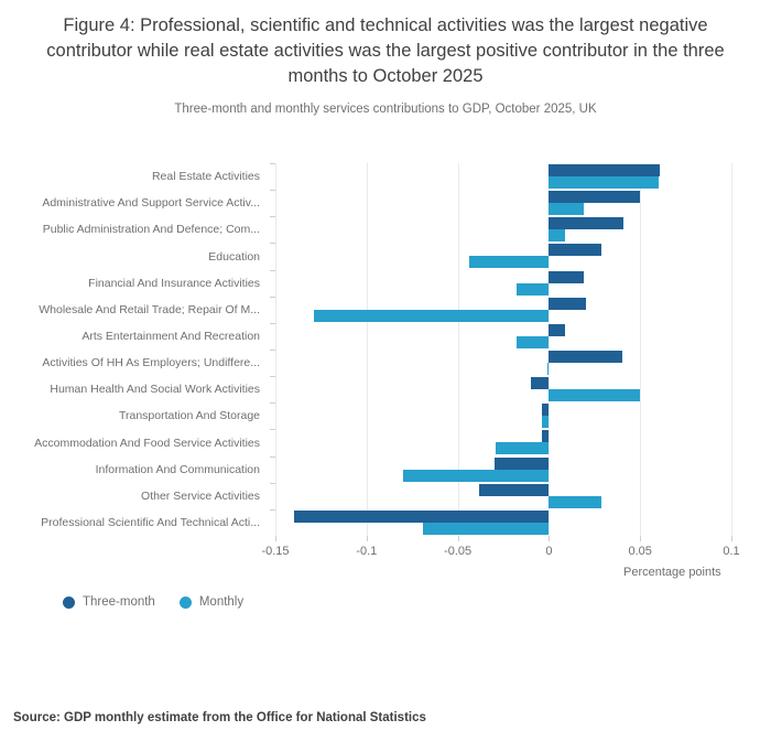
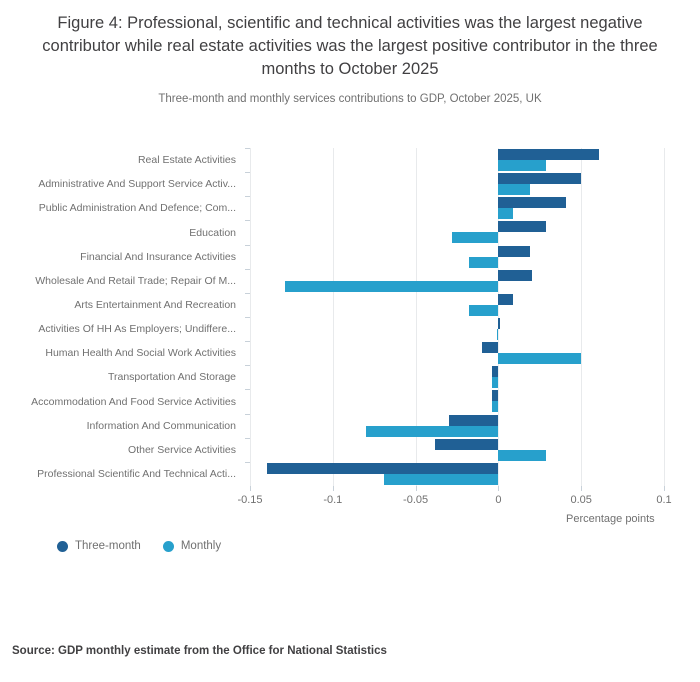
Monthly/Real Estate Activities: 0.060 -> 0.029
Monthly/Education: -0.044 -> -0.028
Three-month/Activities Of HH As Employers; Undiffere...: 0.040 -> 0.001
Monthly/Accommodation And Food Service Activities: -0.029 -> -0.004
